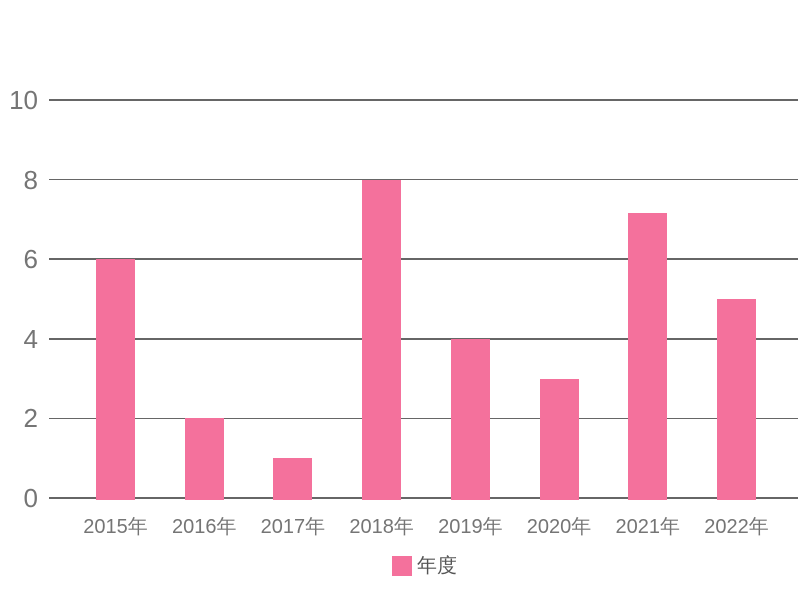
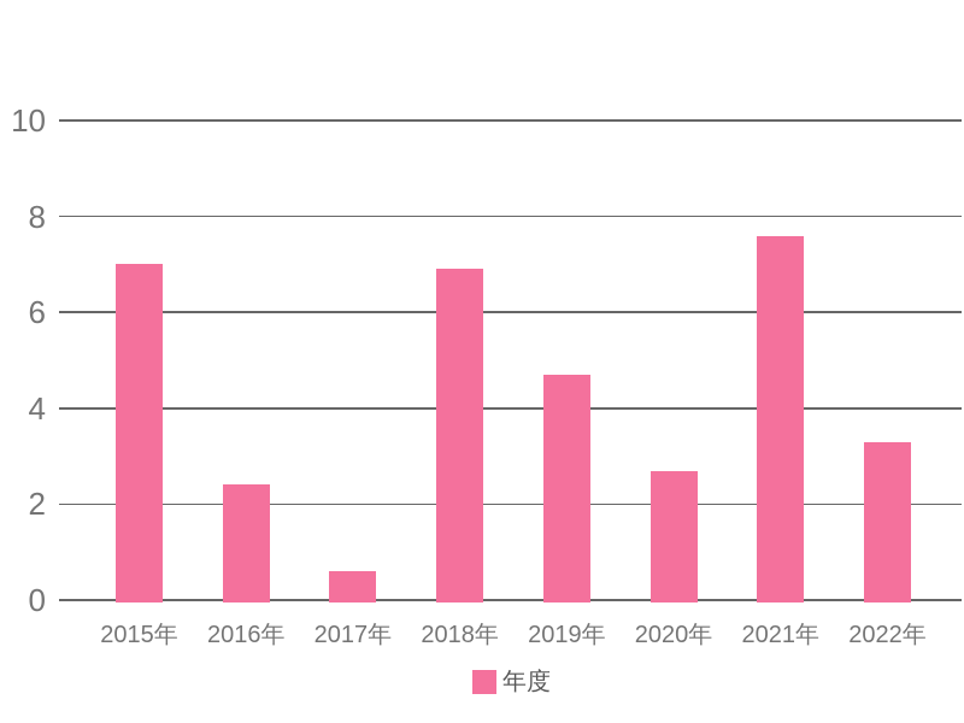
2015年: 6.0 -> 7.0
2016年: 2.0 -> 2.4
2017年: 1.0 -> 0.6
2018年: 8.0 -> 6.9
2019年: 4.0 -> 4.7
2020年: 3.0 -> 2.7
2021年: 7.2 -> 7.6
2022年: 5.0 -> 3.3
